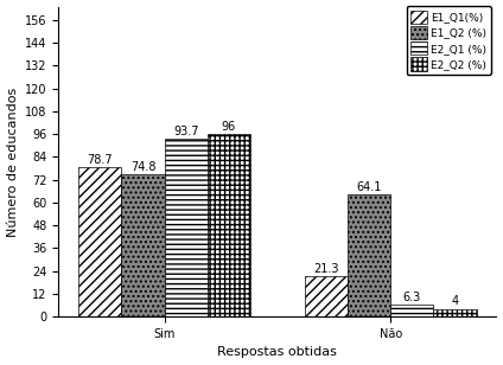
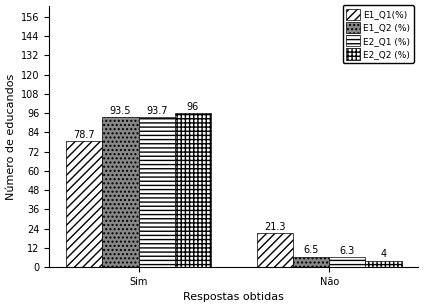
E1_Q2 (%)/Sim: 74.8 -> 93.5
E1_Q2 (%)/Não: 64.1 -> 6.5
